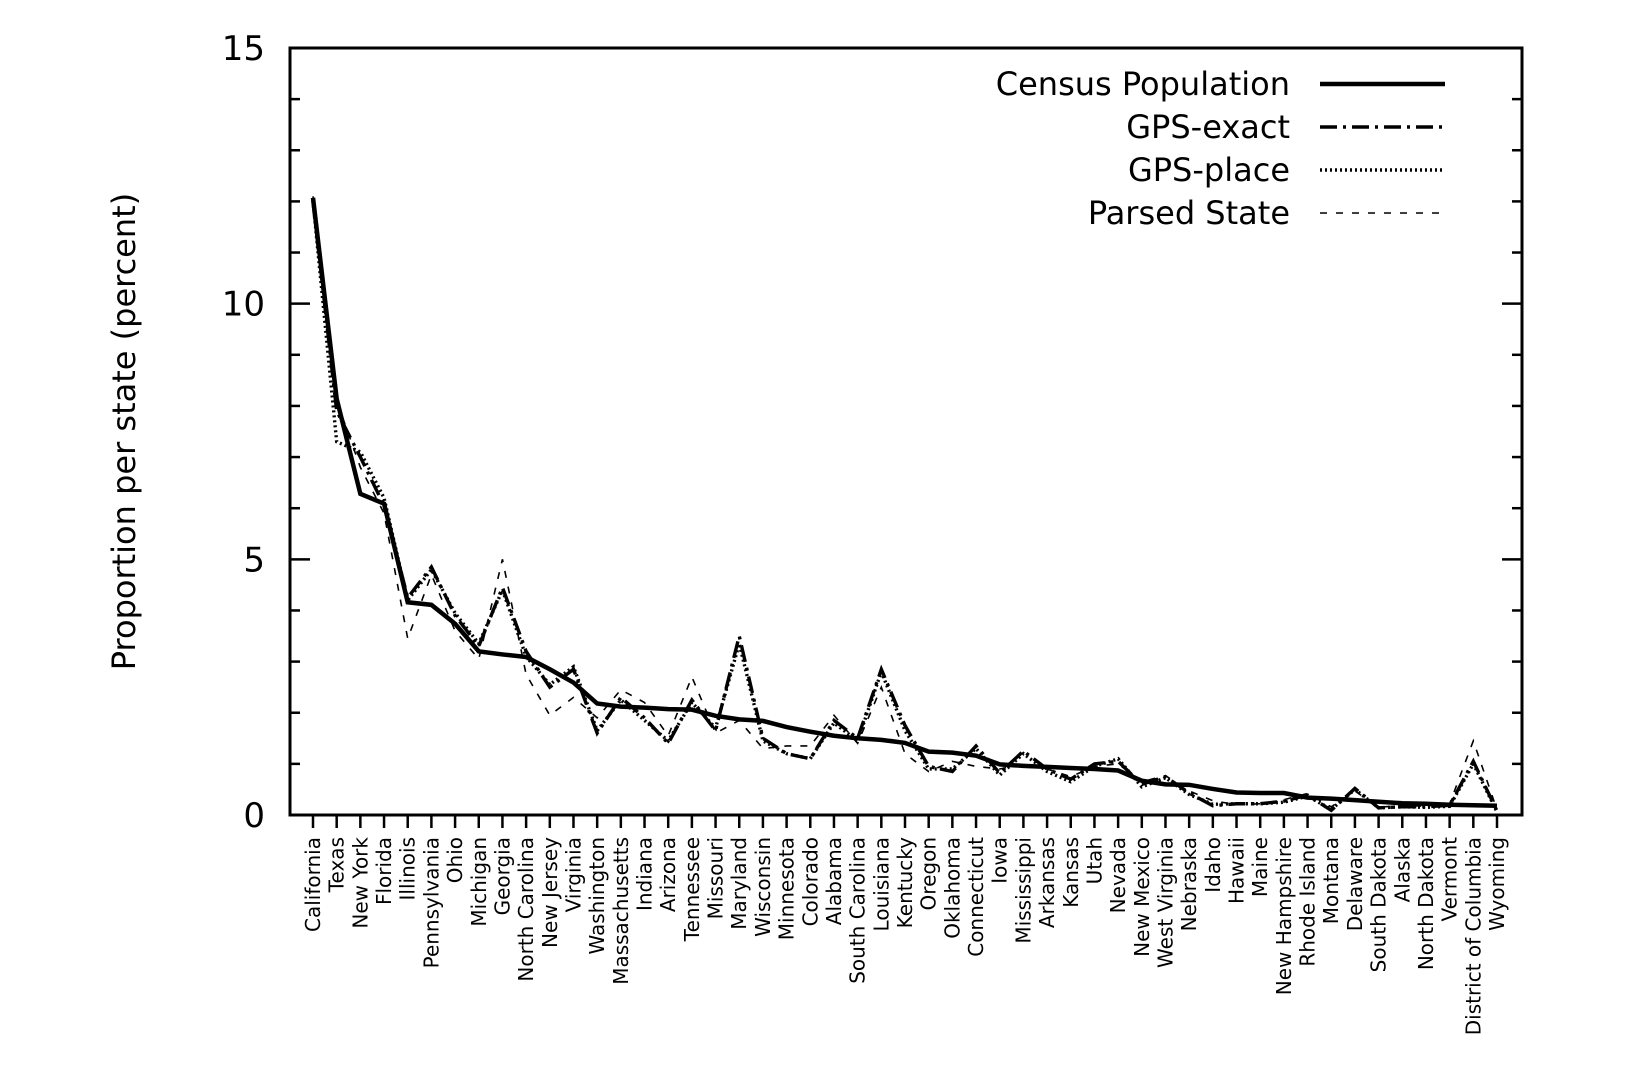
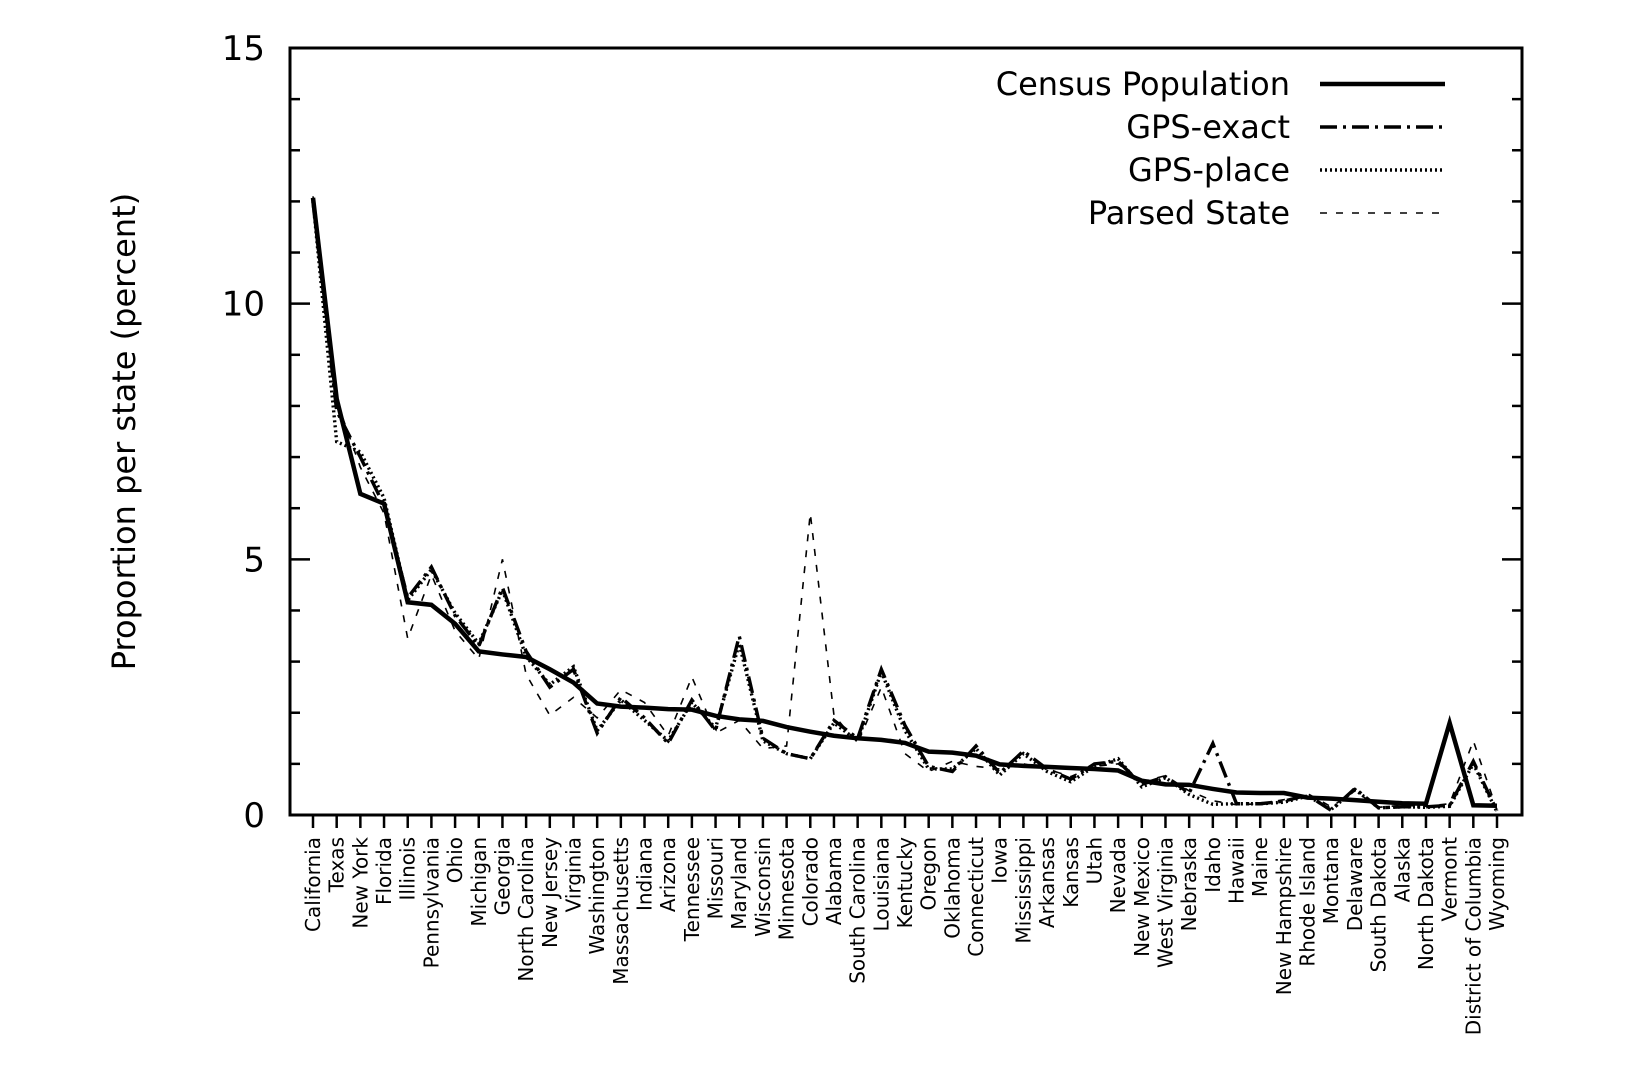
Parsed State/Colorado: 1.4 -> 5.9
GPS-exact/Idaho: 0.2 -> 1.4
Census Population/Vermont: 0.2 -> 1.8
